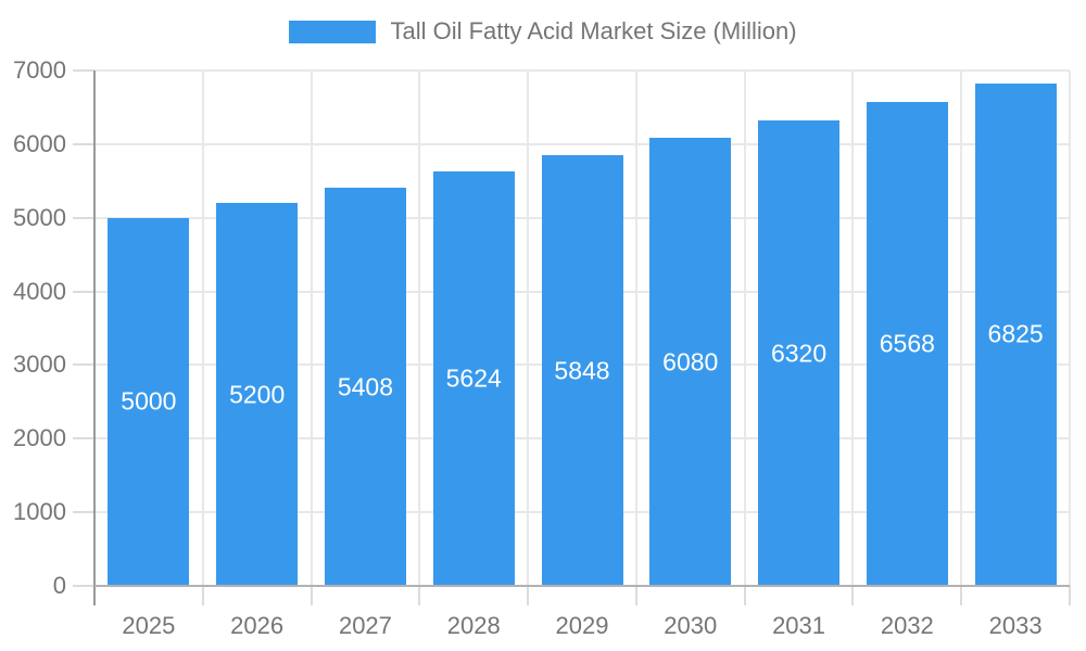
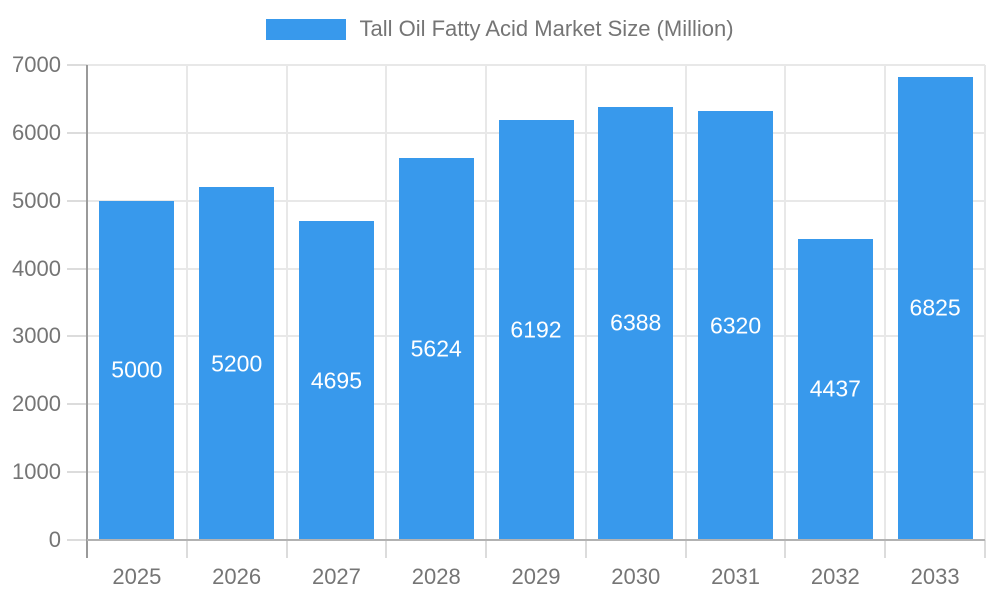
2027: 5408 -> 4695
2029: 5848 -> 6192
2030: 6080 -> 6388
2032: 6568 -> 4437
